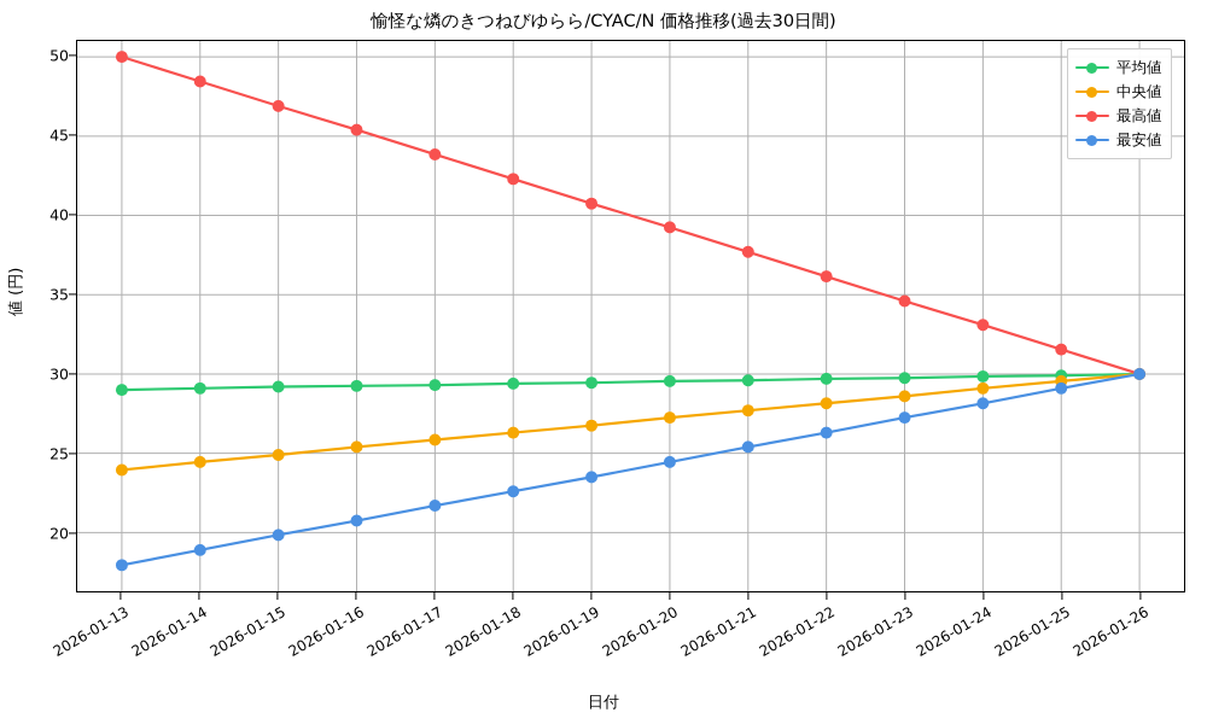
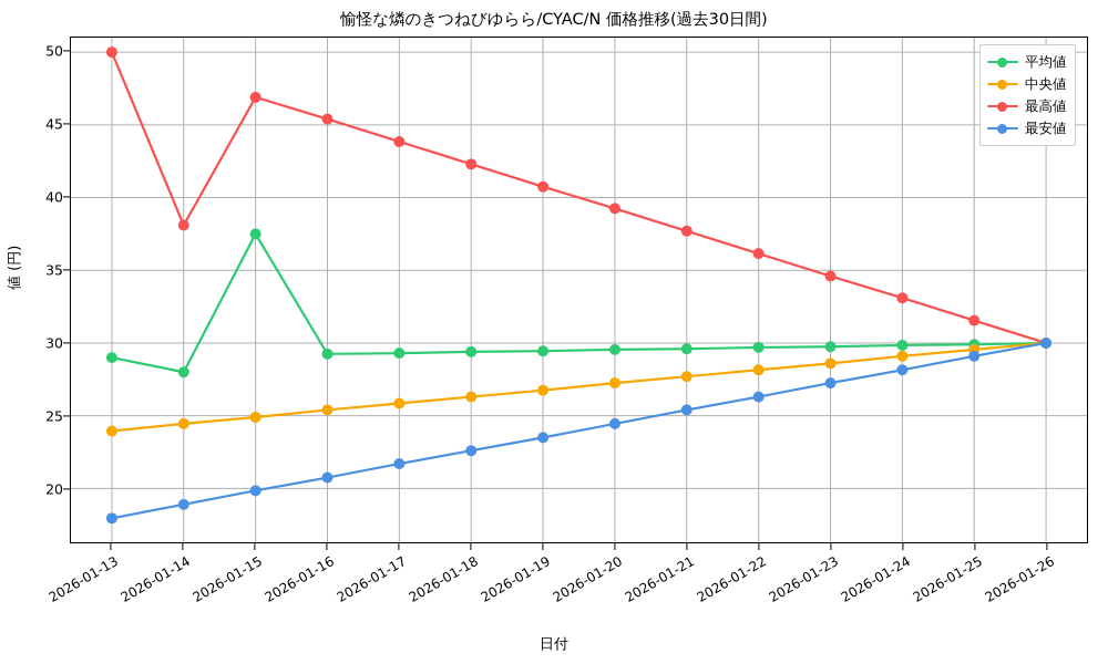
平均値/2026-01-14: 29.1 -> 28.0
最高値/2026-01-14: 48.5 -> 38.1
平均値/2026-01-15: 29.2 -> 37.5
